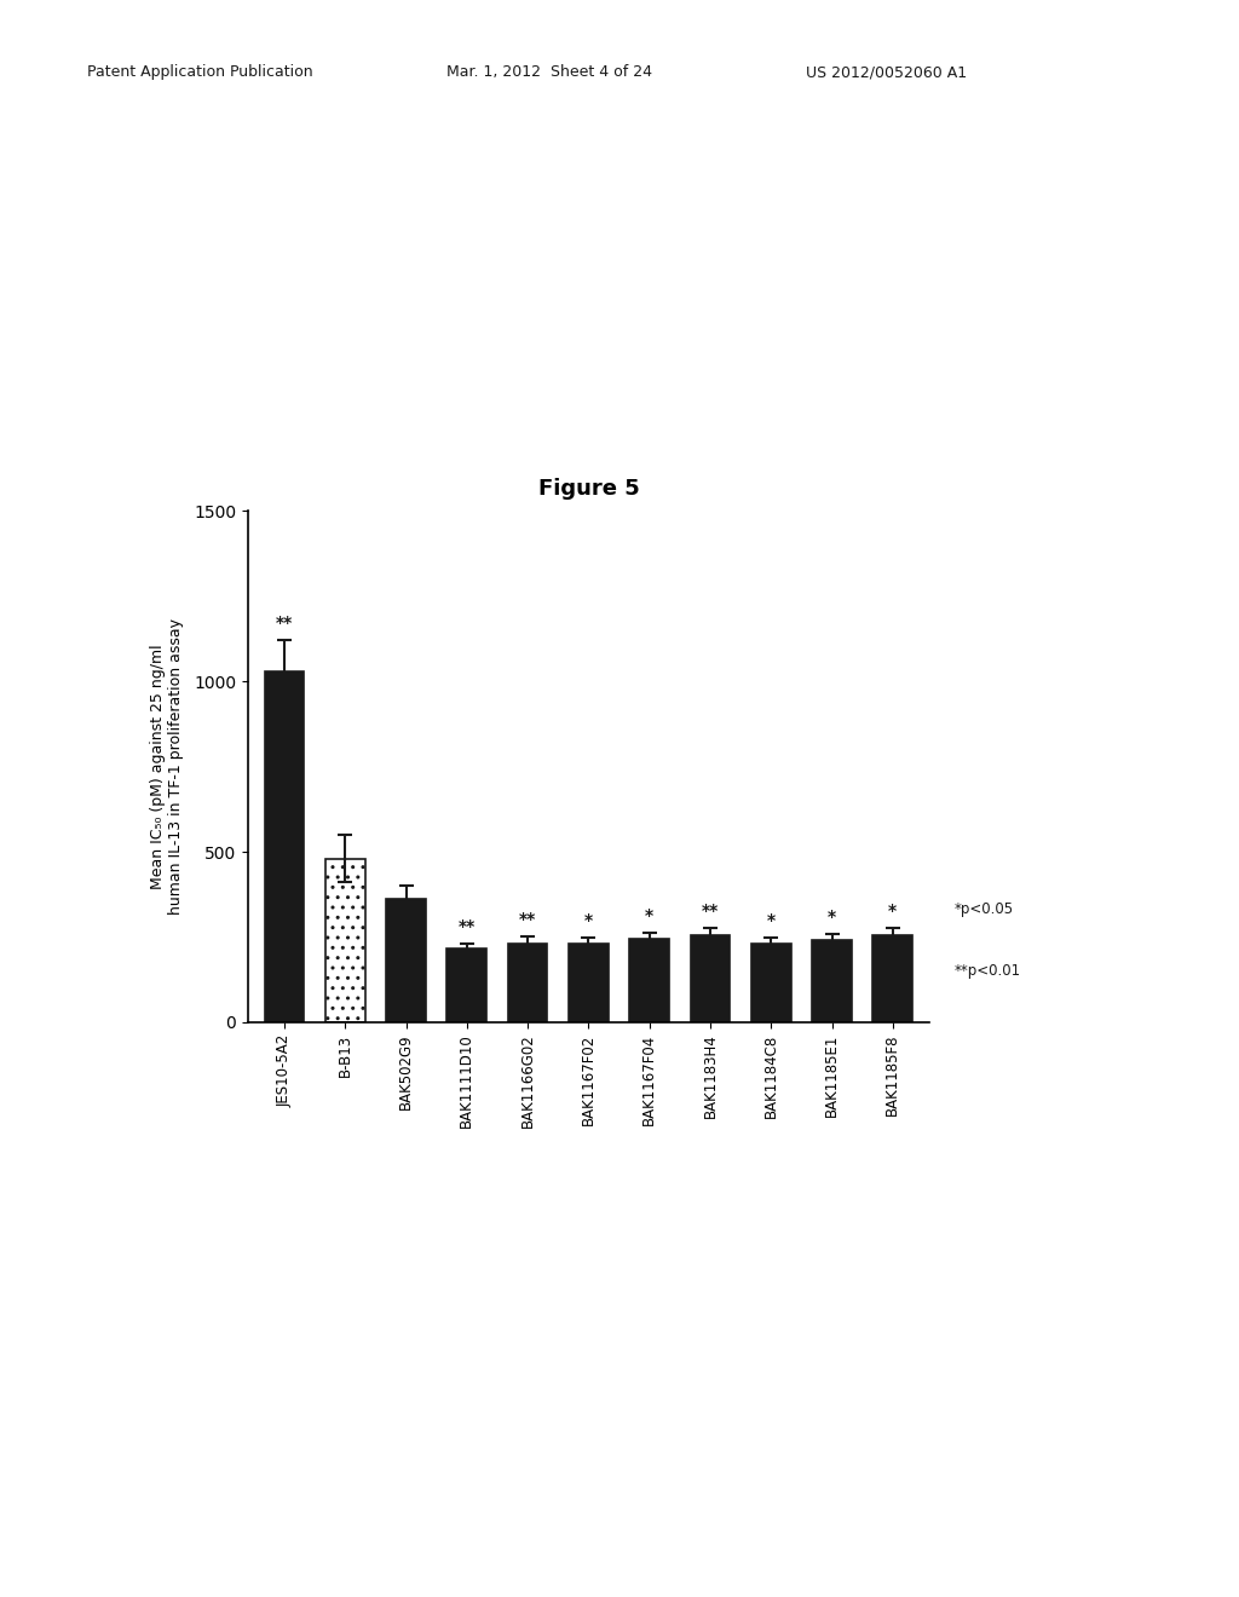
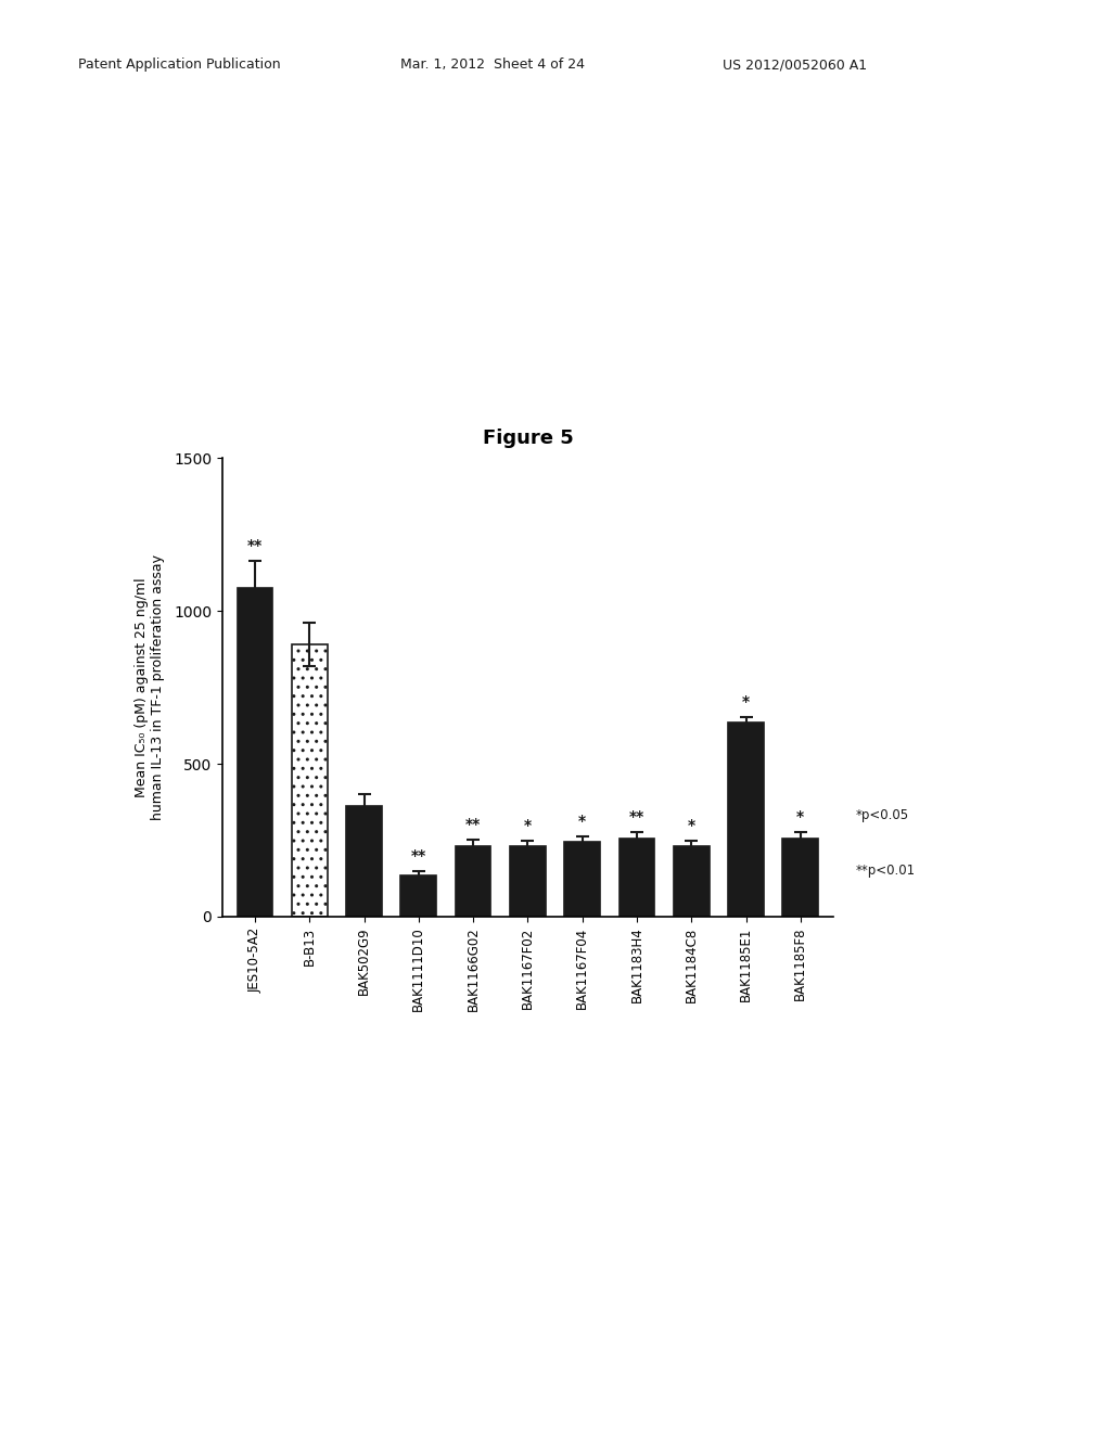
JES10-5A2: 1030 -> 1075
B-B13: 480 -> 890
BAK1111D10: 215 -> 135
BAK1185E1: 240 -> 635
